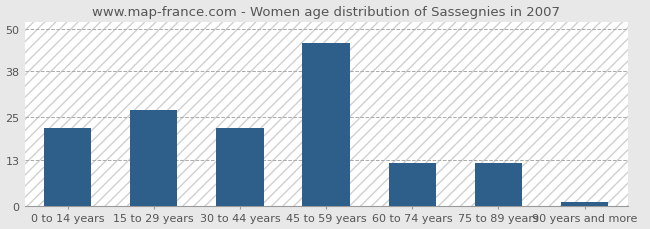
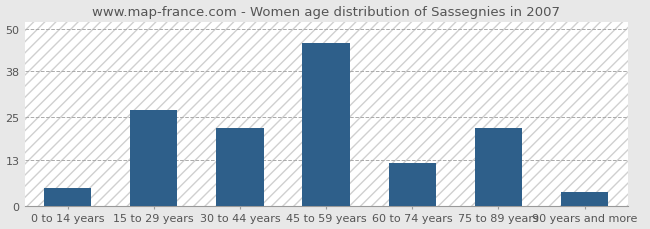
0 to 14 years: 22 -> 5
75 to 89 years: 12 -> 22
90 years and more: 1 -> 4
